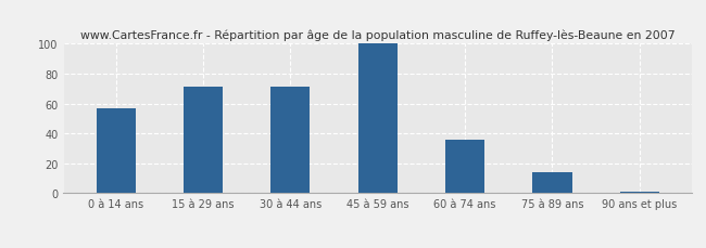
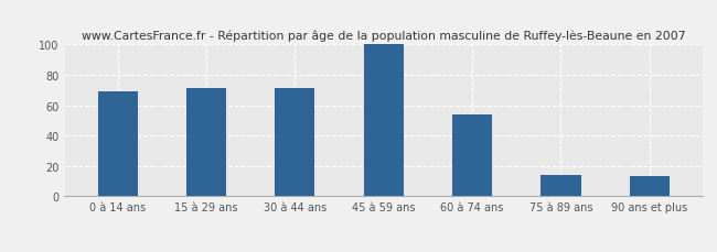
0 à 14 ans: 57 -> 69
60 à 74 ans: 36 -> 54
90 ans et plus: 1 -> 13
